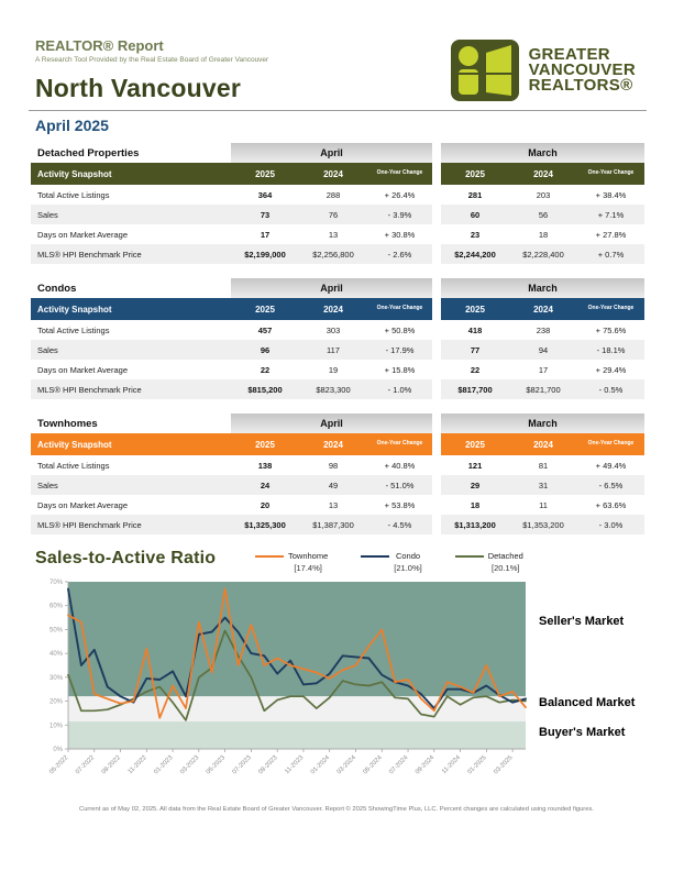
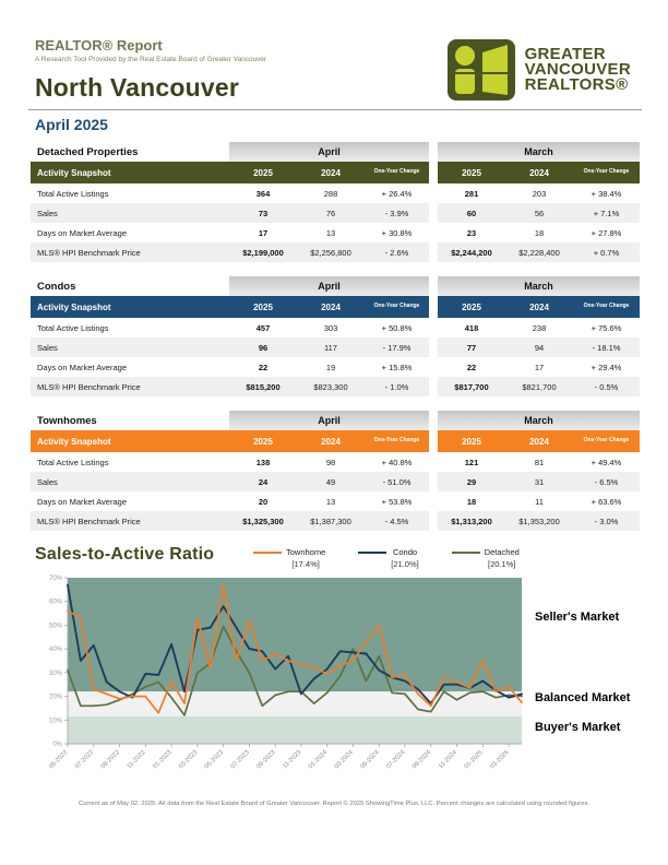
Townhome/11-2022: 42% -> 20%
Condo/01-2023: 32% -> 42%
Condo/05-2023: 55% -> 58%
Condo/11-2023: 27% -> 21%
Detached/03-2024: 27% -> 40%
Detached/05-2024: 28% -> 37%
